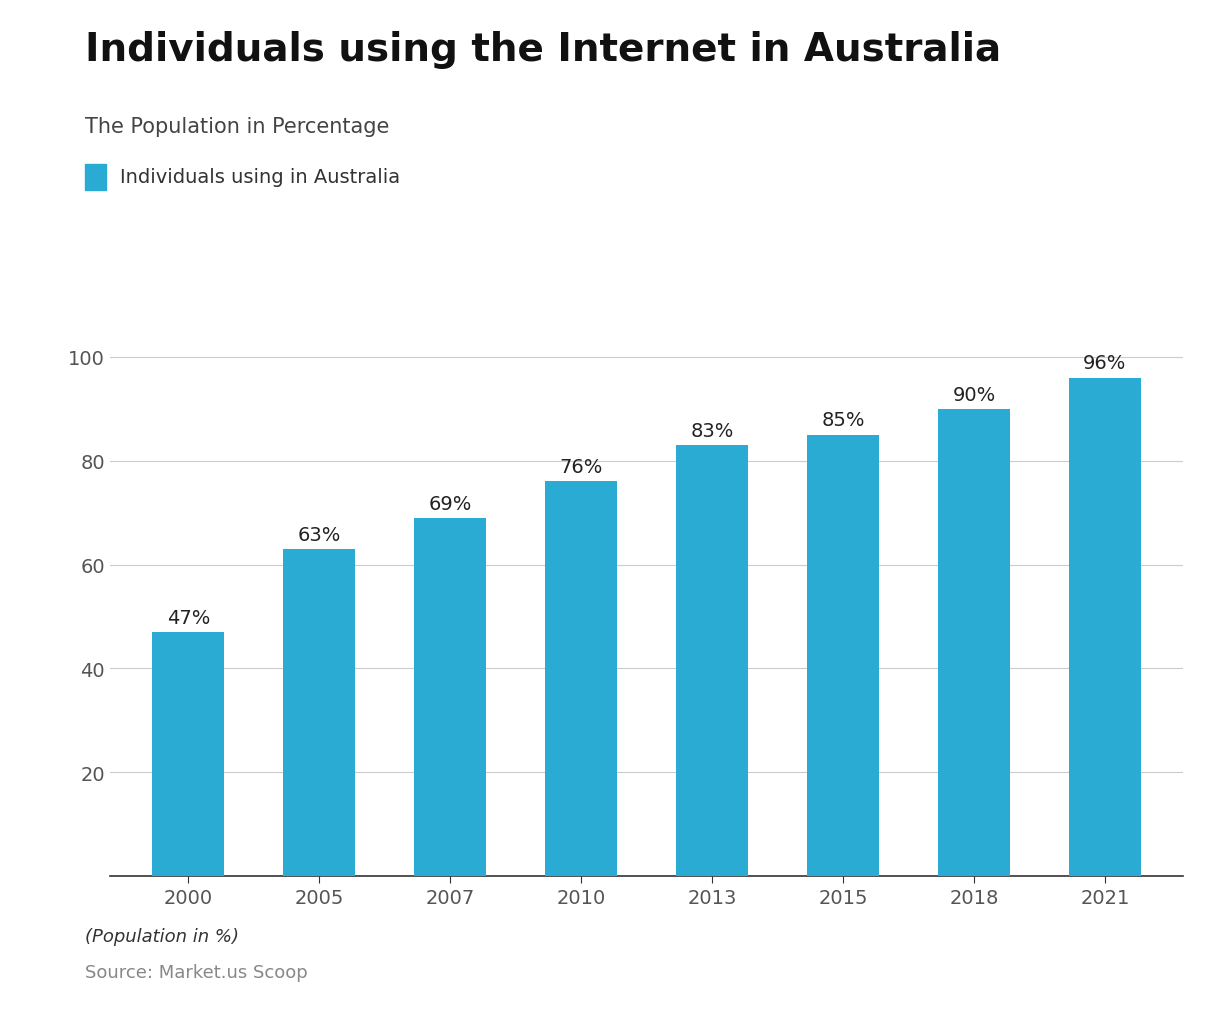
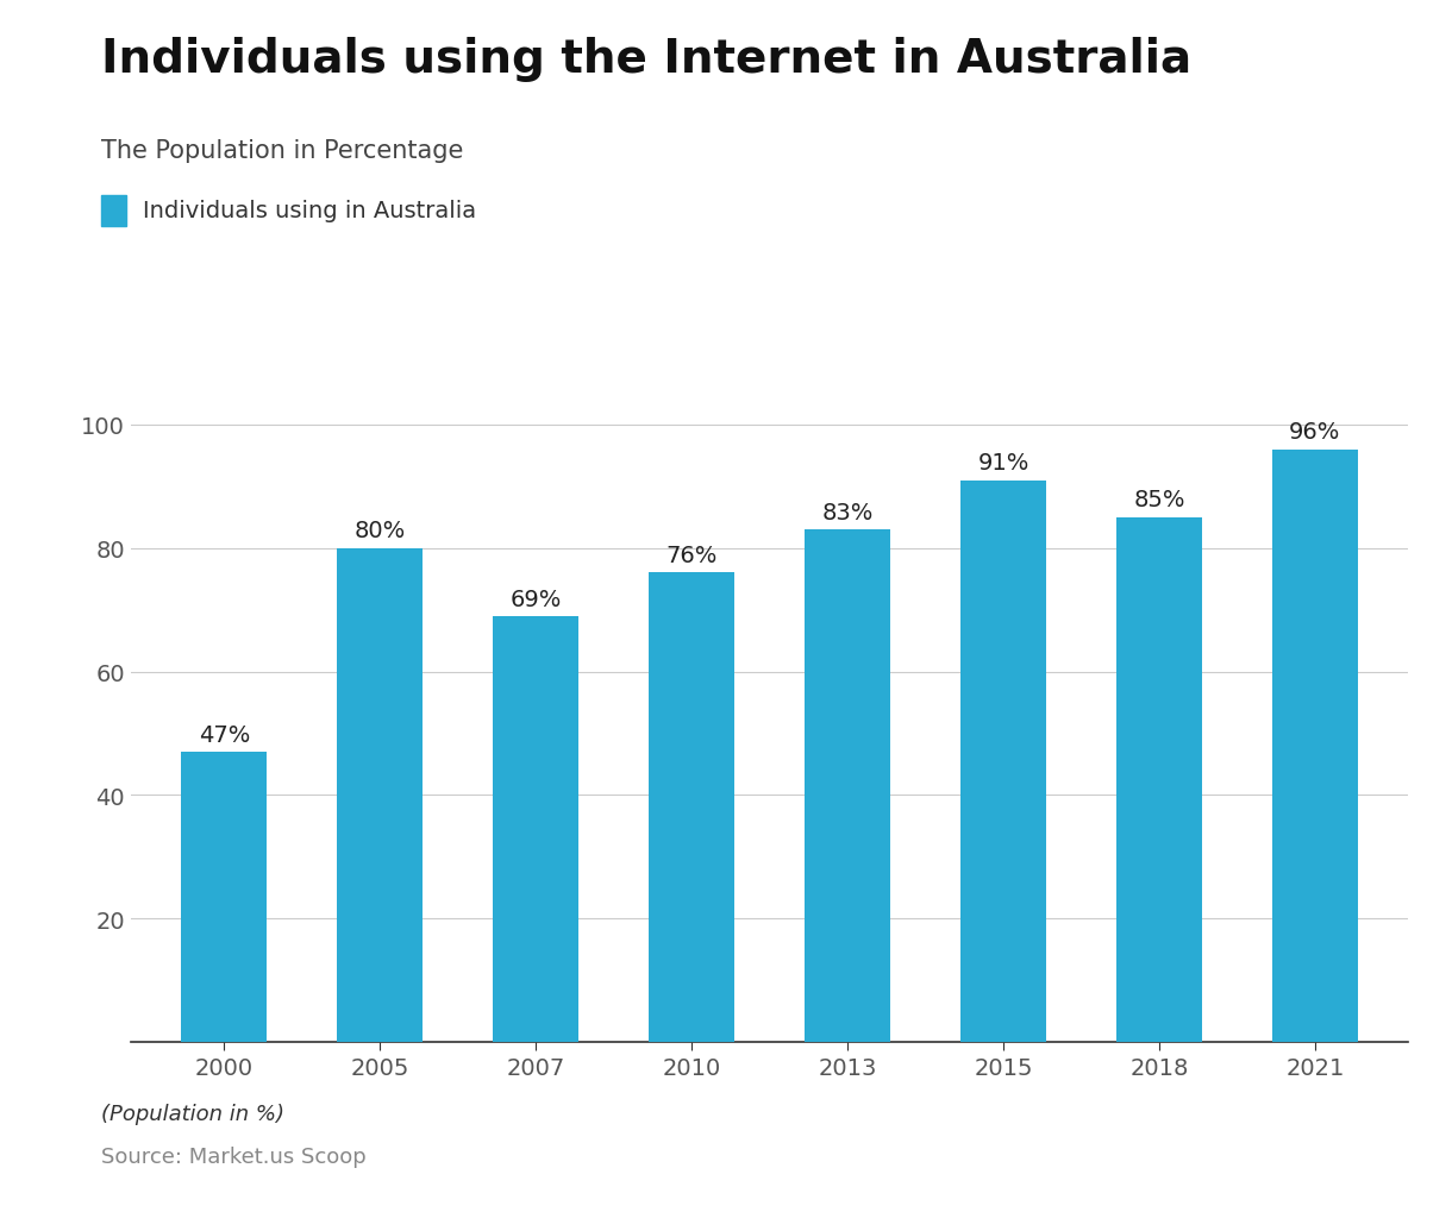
2005: 63% -> 80%
2015: 85% -> 91%
2018: 90% -> 85%
